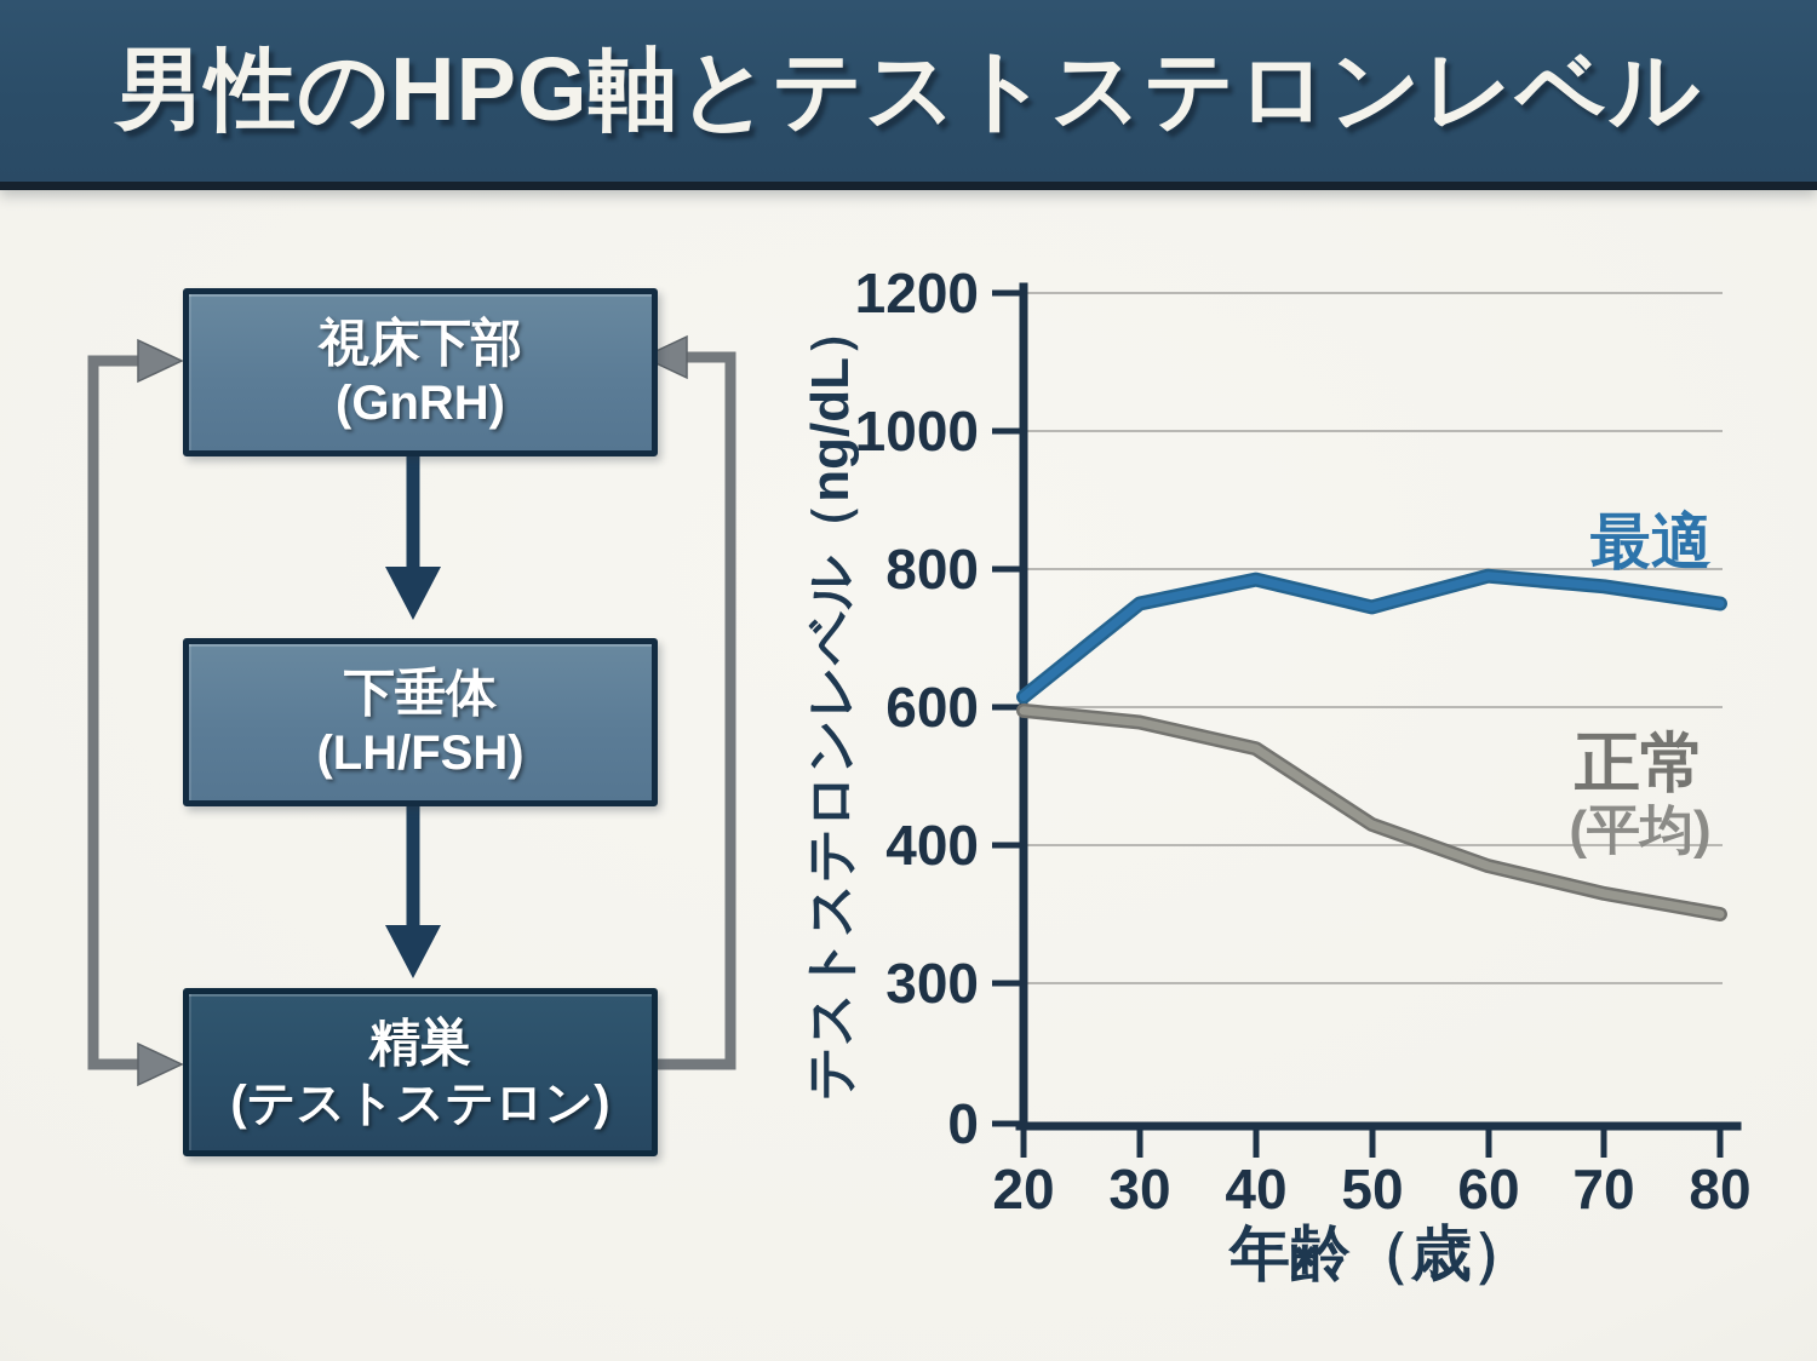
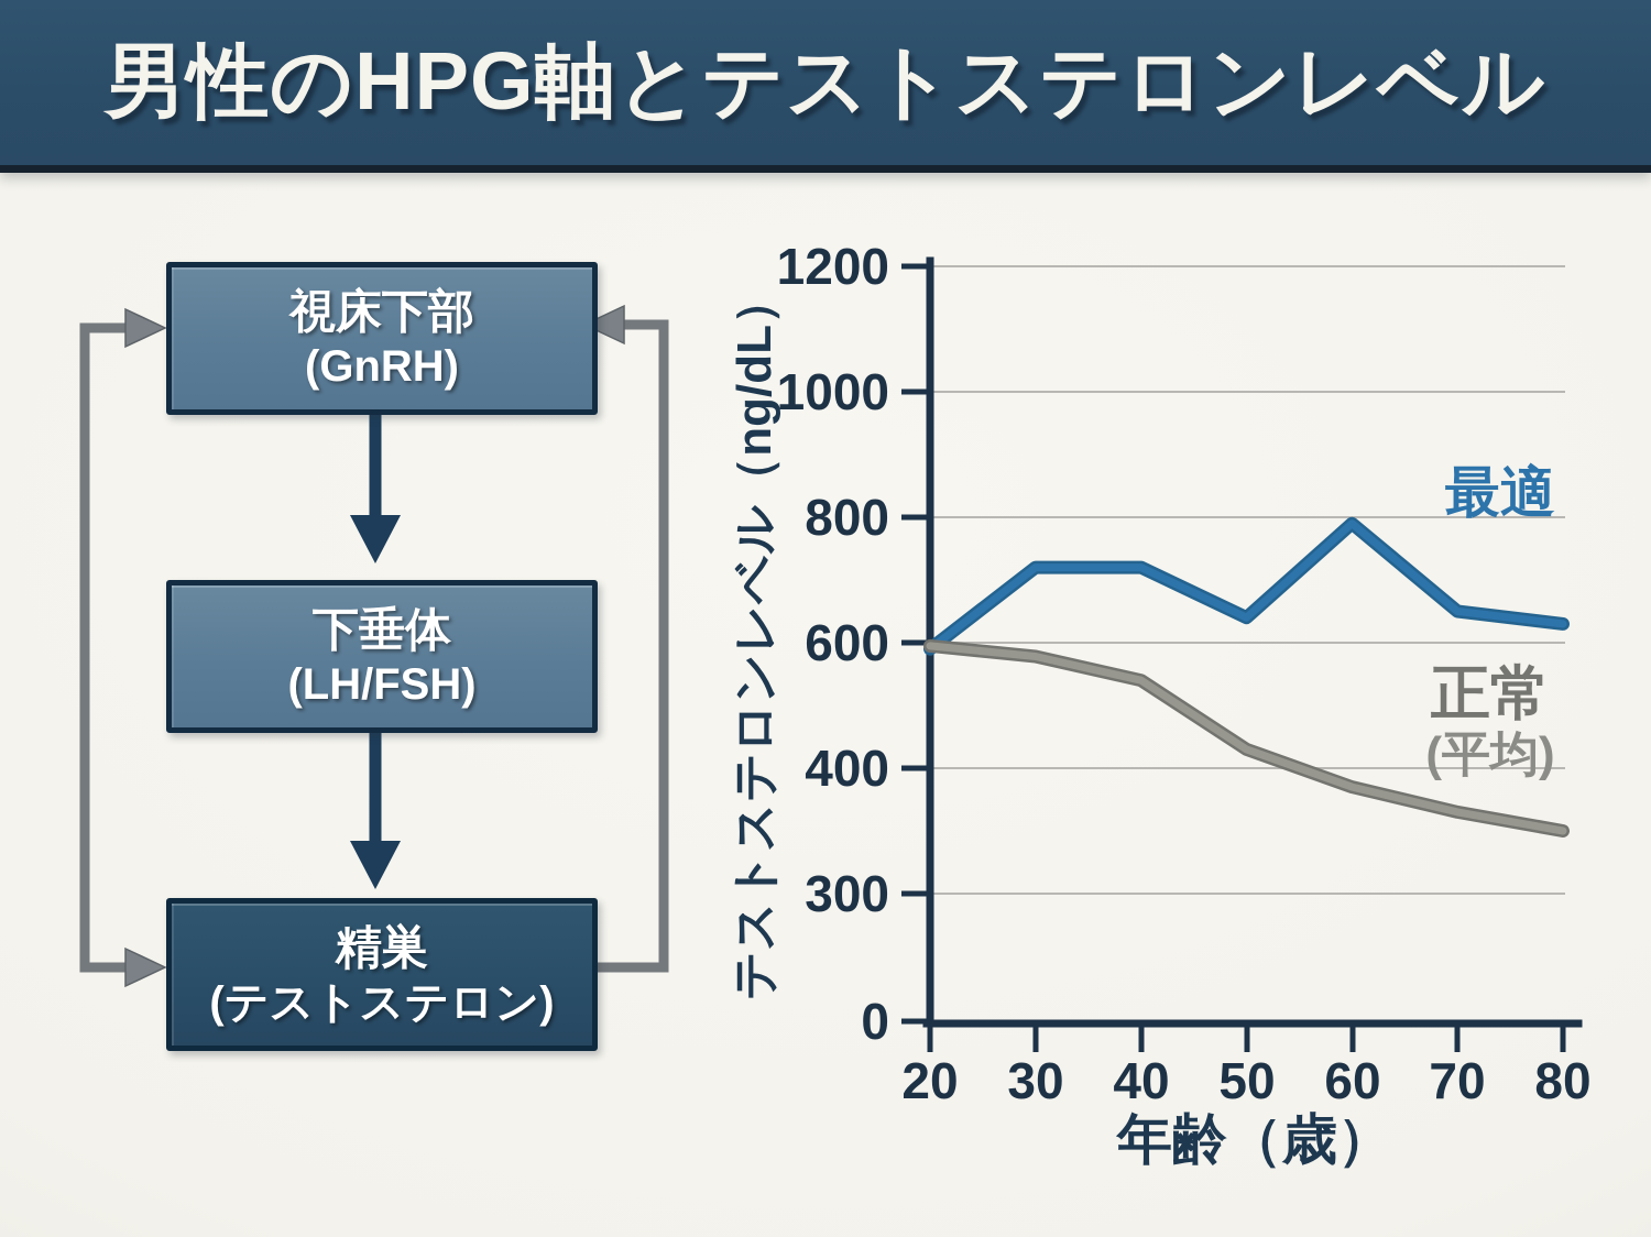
最適/20: 620 -> 590
最適/30: 750 -> 720
最適/40: 780 -> 720
最適/50: 740 -> 640
最適/70: 780 -> 650
最適/80: 750 -> 630
